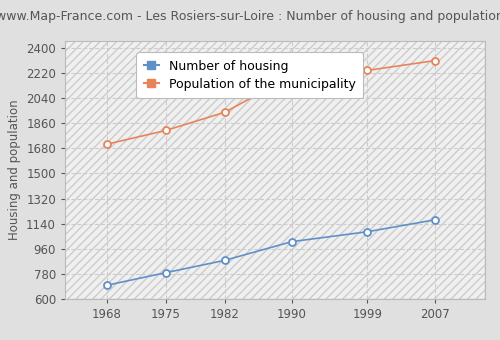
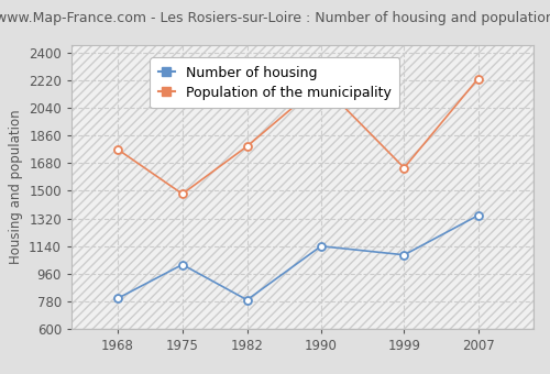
Number of housing/1968: 700 -> 800
Population of the municipality/1968: 1710 -> 1770
Number of housing/1975: 790 -> 1020
Population of the municipality/1975: 1810 -> 1480
Number of housing/1982: 880 -> 790
Population of the municipality/1982: 1940 -> 1790
Number of housing/1990: 1010 -> 1140
Population of the municipality/1999: 2240 -> 1650
Number of housing/2007: 1170 -> 1340
Population of the municipality/2007: 2310 -> 2230
